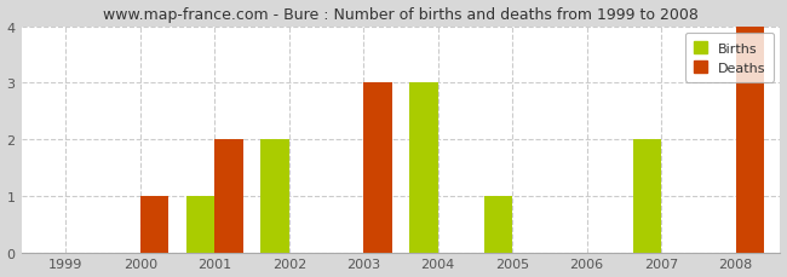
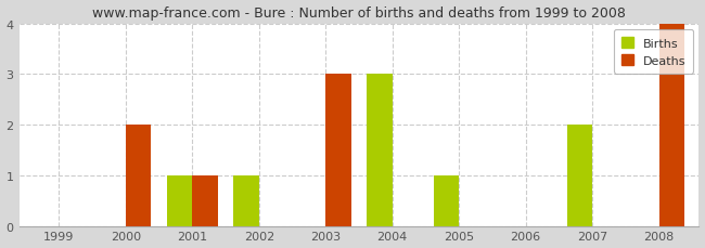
Deaths/2000: 1 -> 2
Deaths/2001: 2 -> 1
Births/2002: 2 -> 1
